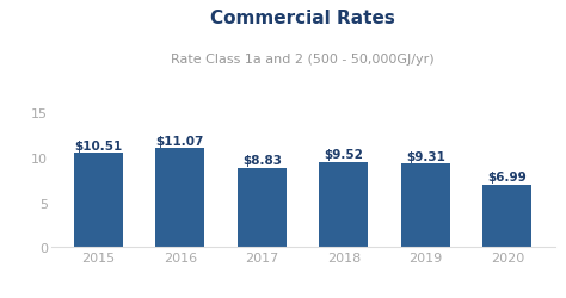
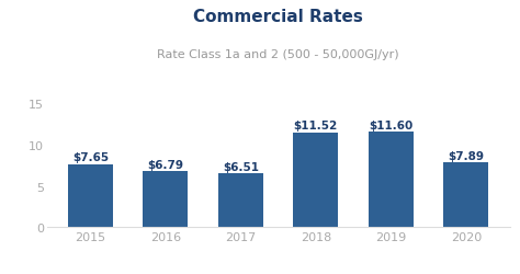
2015: $10.51 -> $7.65
2016: $11.07 -> $6.79
2017: $8.83 -> $6.51
2018: $9.52 -> $11.52
2019: $9.31 -> $11.60
2020: $6.99 -> $7.89
